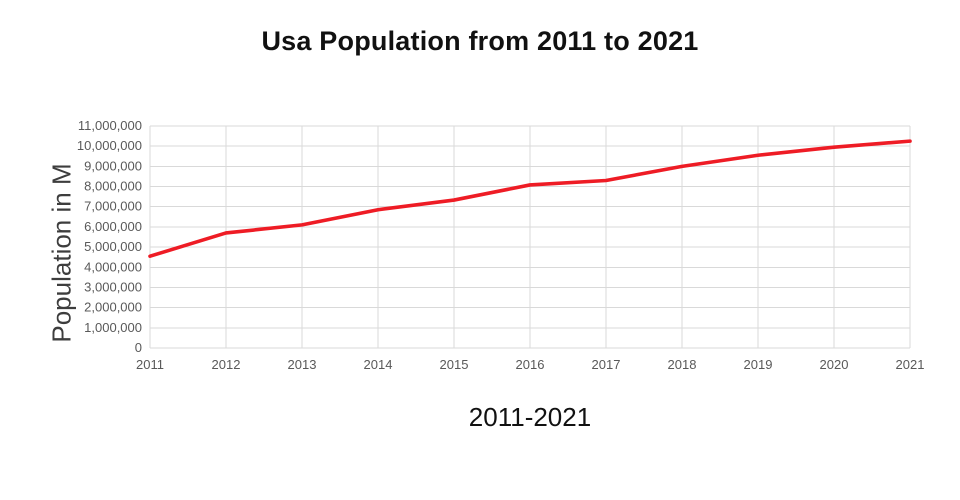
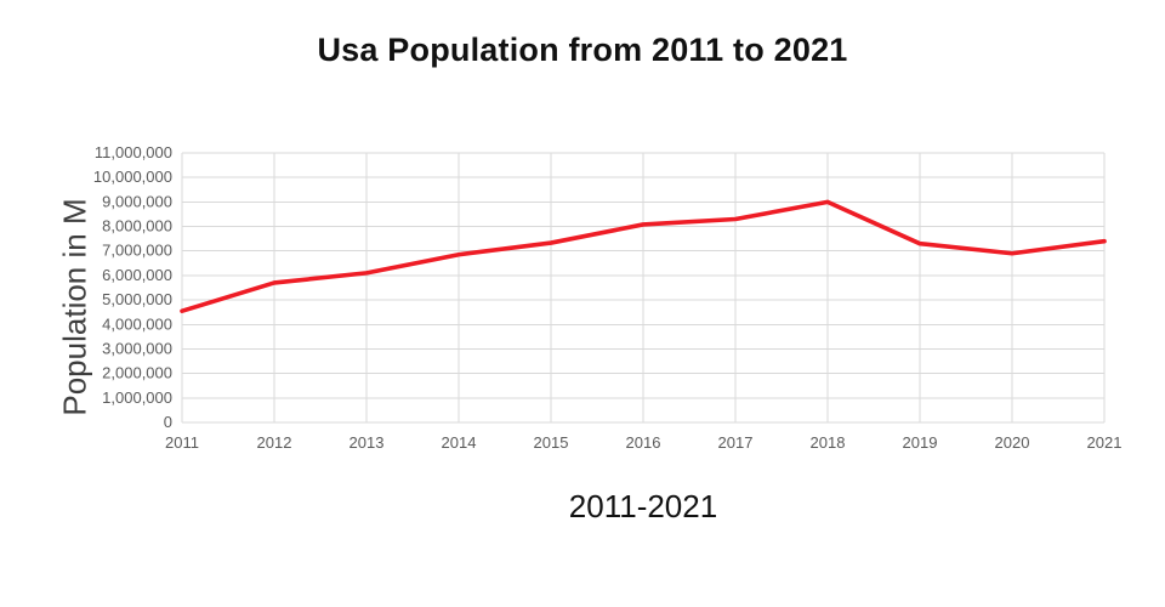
2019: 9600000 -> 7300000
2020: 10000000 -> 6900000
2021: 10200000 -> 7400000
